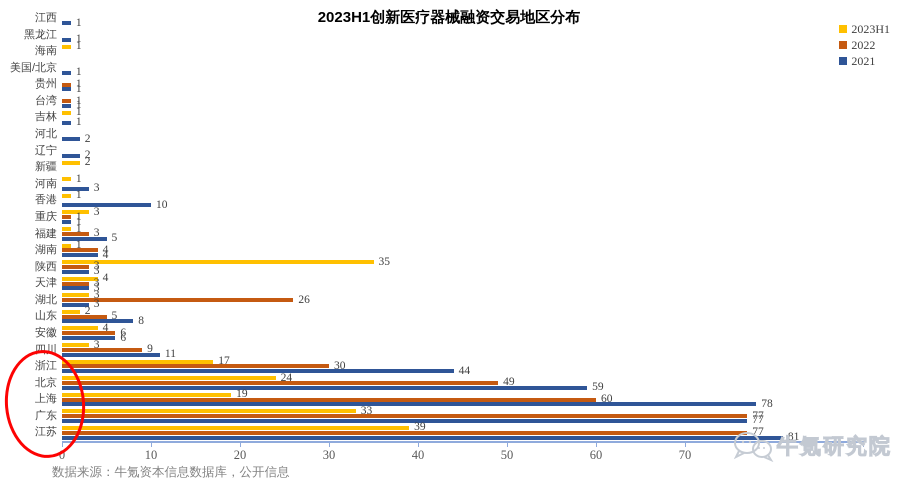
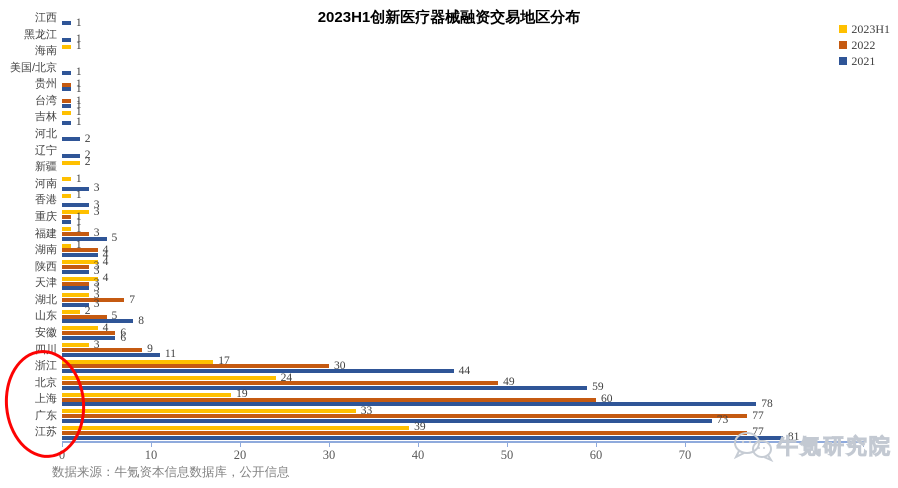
2021/香港: 10 -> 3
2023H1/陕西: 35 -> 4
2022/湖北: 26 -> 7
2021/广东: 77 -> 73
